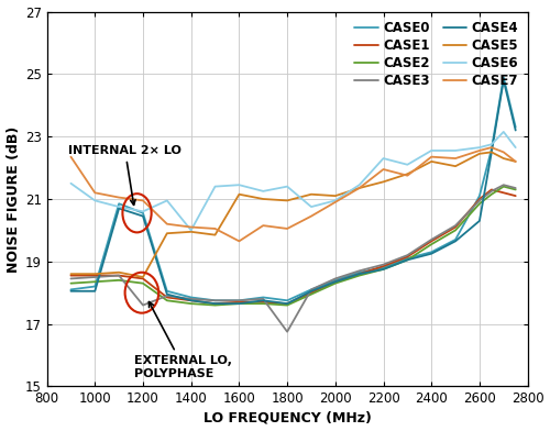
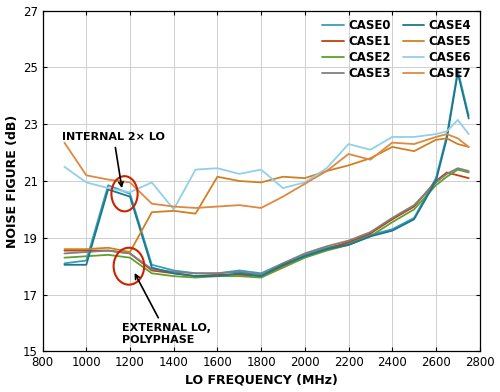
CASE3/1200: 17.60 -> 18.45
CASE7/1600: 19.65 -> 20.10
CASE3/1800: 16.75 -> 17.70
CASE4/2600: 20.30 -> 21.00
